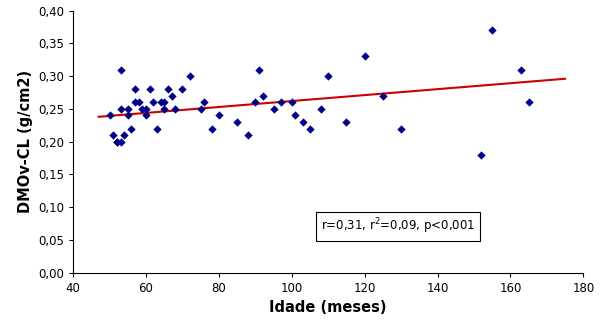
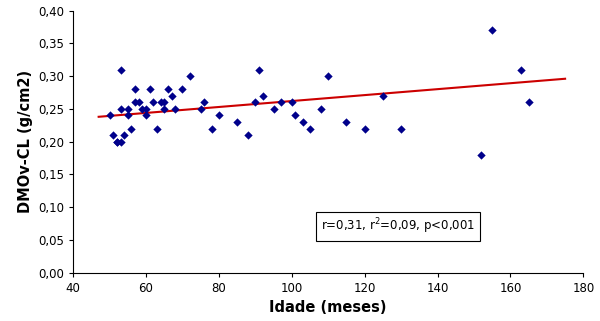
120: 0,33 -> 0,22
